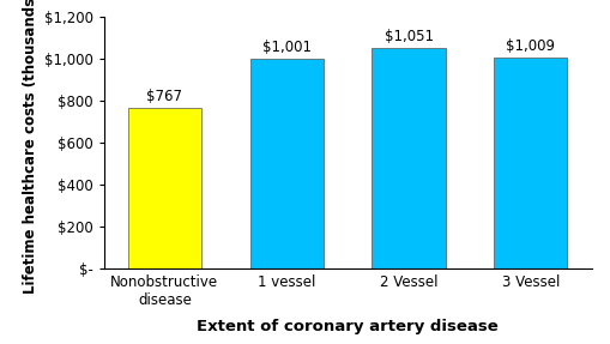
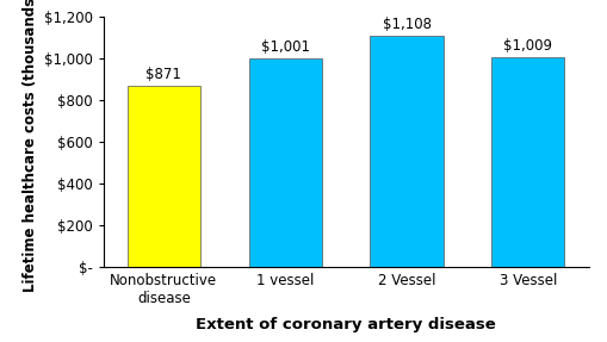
Nonobstructive disease: $767 -> $871
2 Vessel: $1,051 -> $1,108
